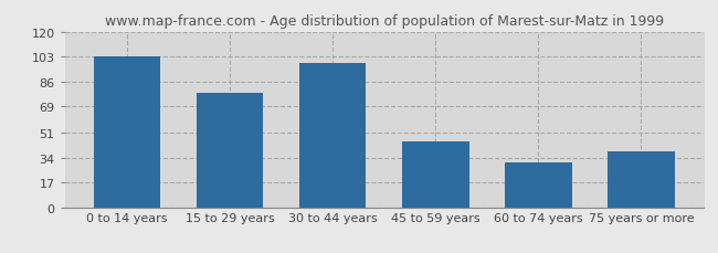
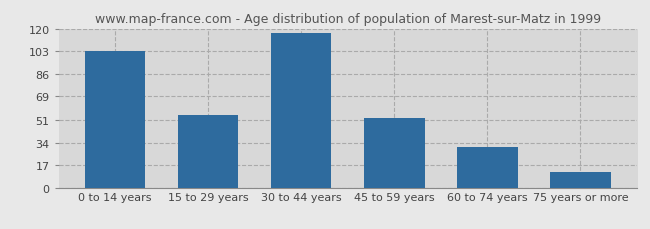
15 to 29 years: 78 -> 55
30 to 44 years: 99 -> 117
45 to 59 years: 45 -> 53
75 years or more: 38 -> 12
